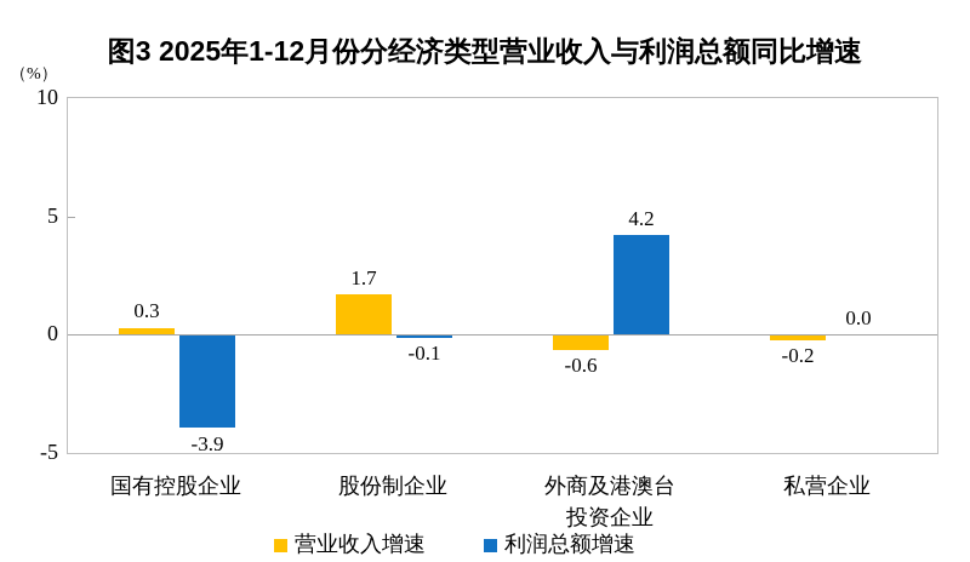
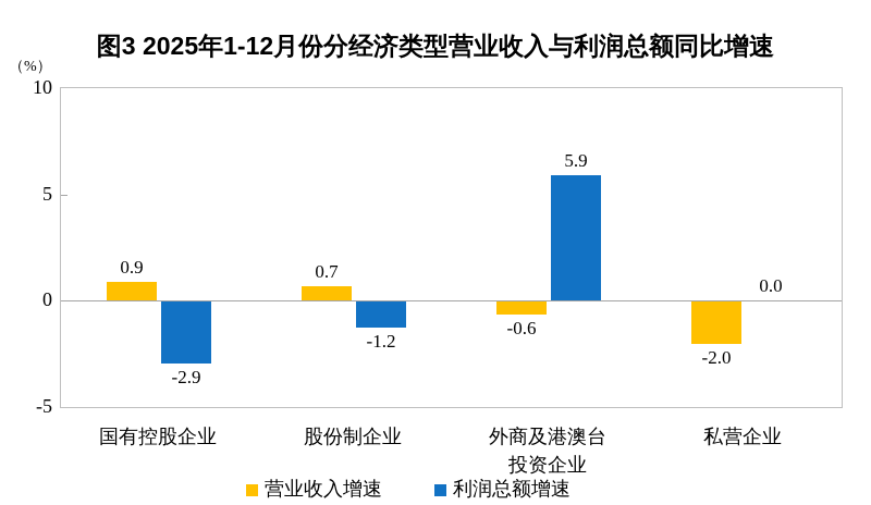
营业收入增速/国有控股企业: 0.3 -> 0.9
利润总额增速/国有控股企业: -3.9 -> -2.9
营业收入增速/股份制企业: 1.7 -> 0.7
利润总额增速/股份制企业: -0.1 -> -1.2
利润总额增速/外商及港澳台 投资企业: 4.2 -> 5.9
营业收入增速/私营企业: -0.2 -> -2.0
